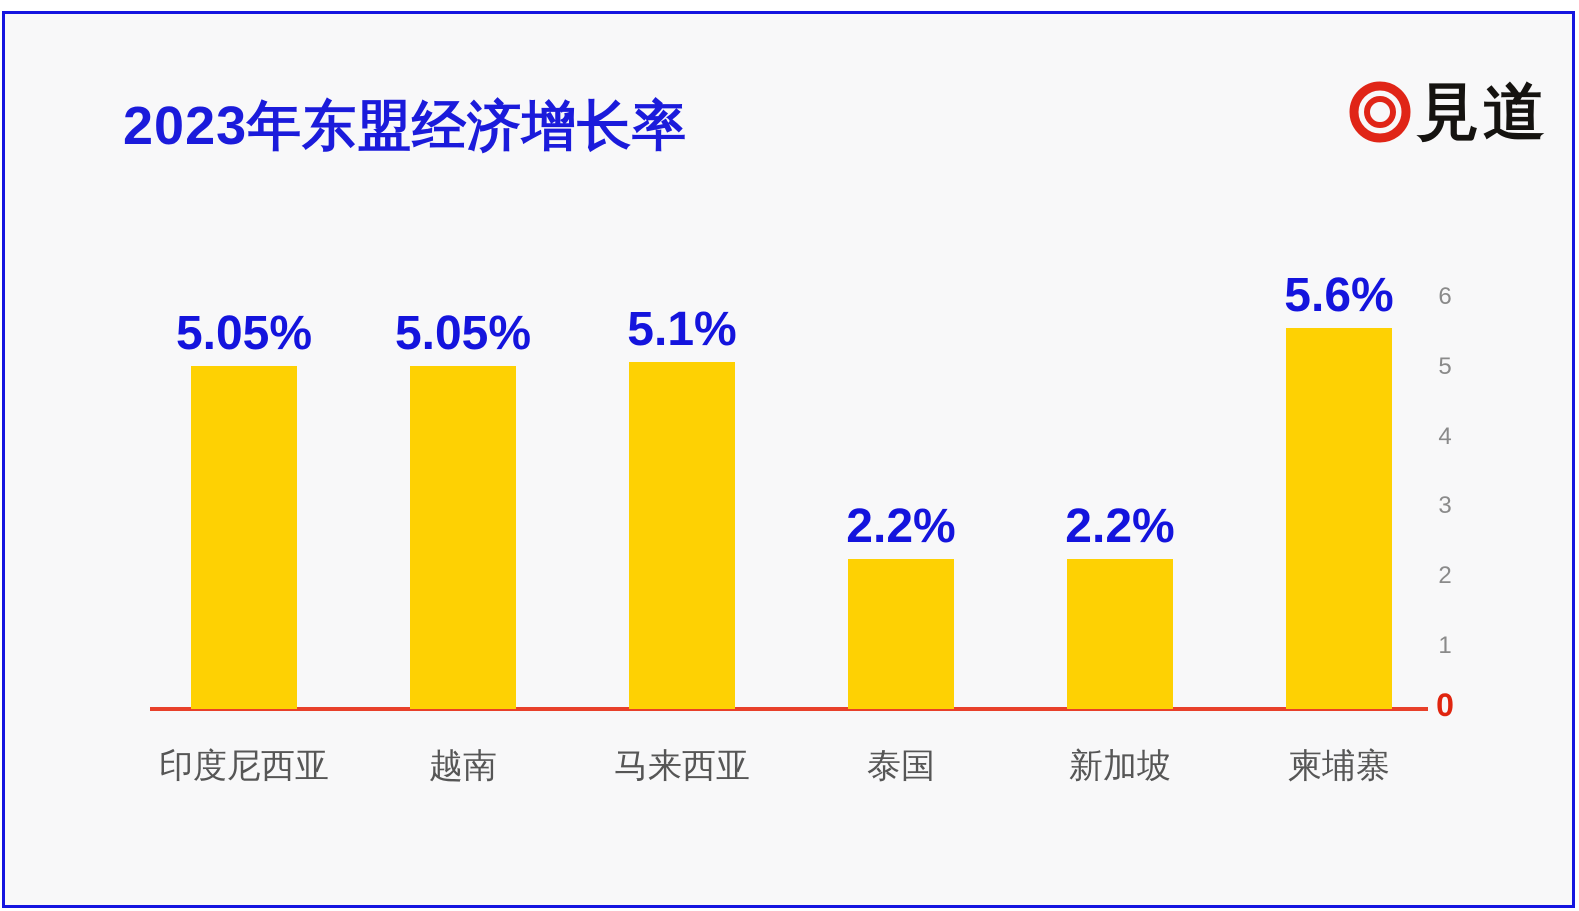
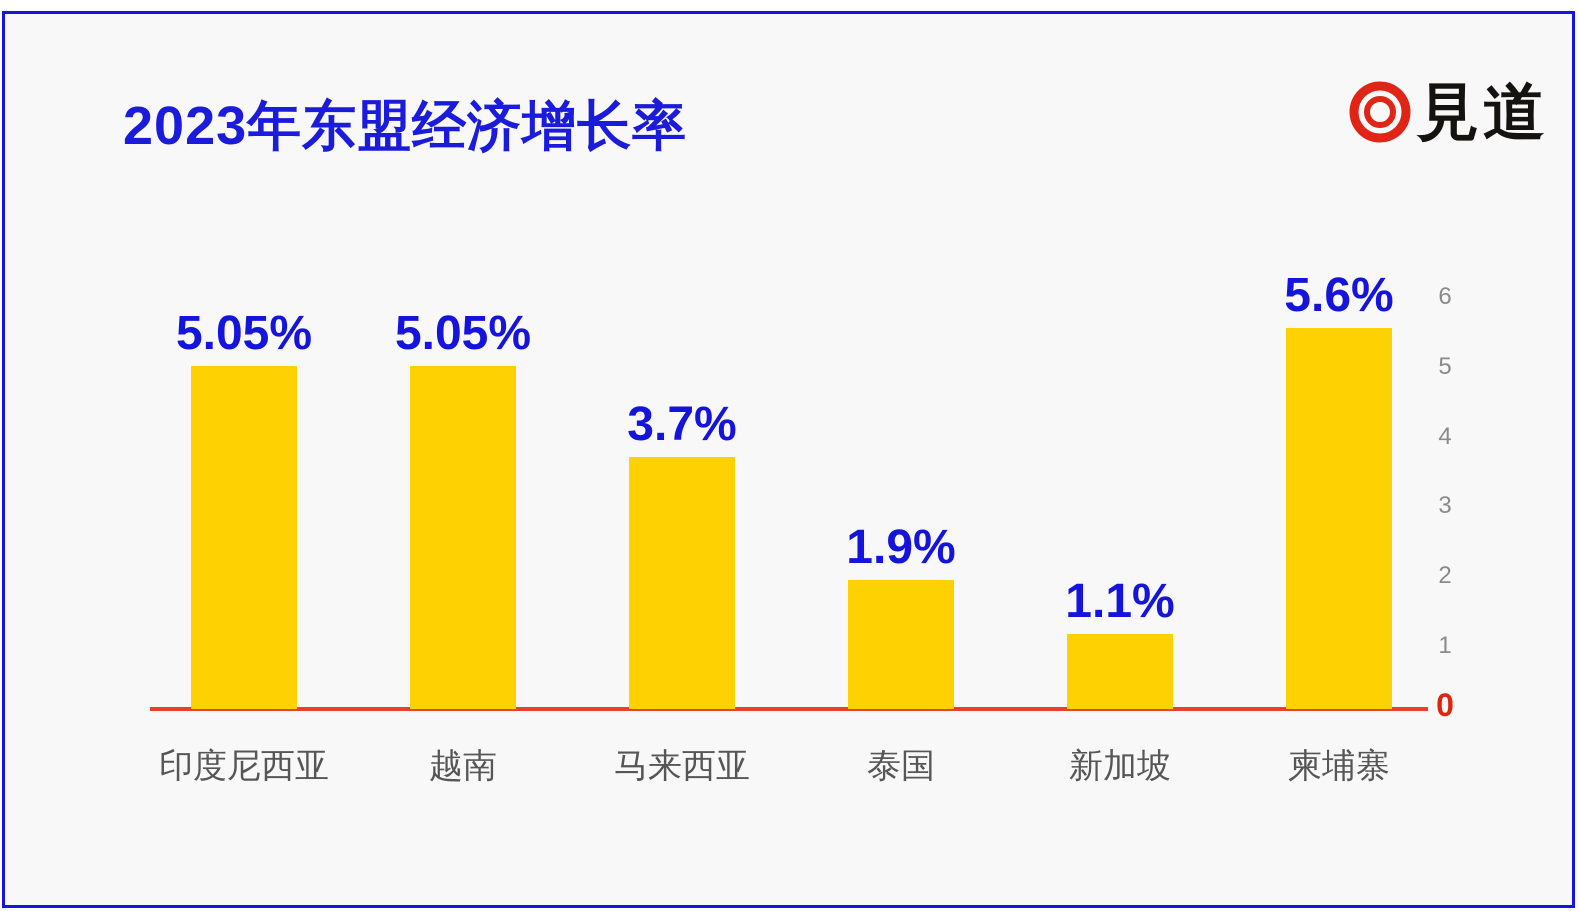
马来西亚: 5.1% -> 3.7%
泰国: 2.2% -> 1.9%
新加坡: 2.2% -> 1.1%
